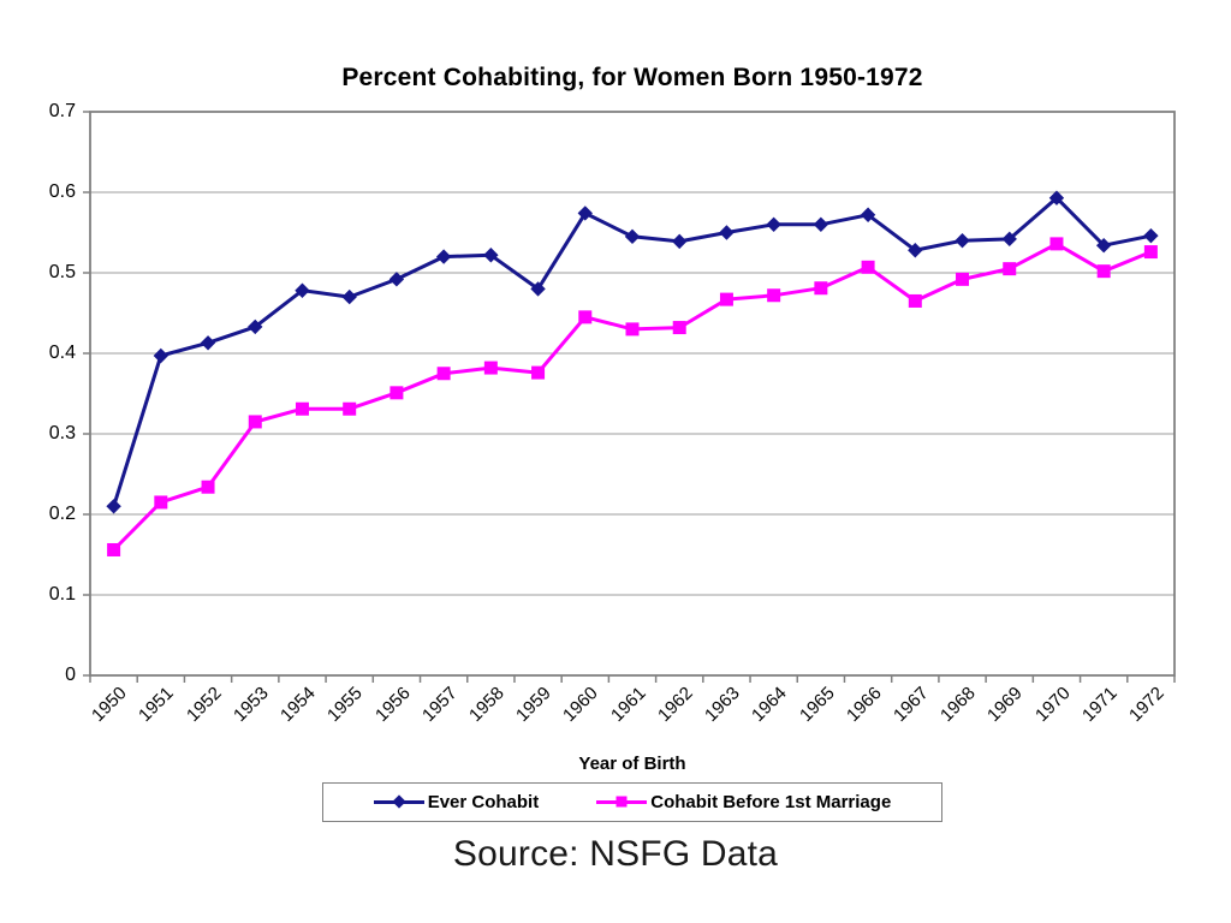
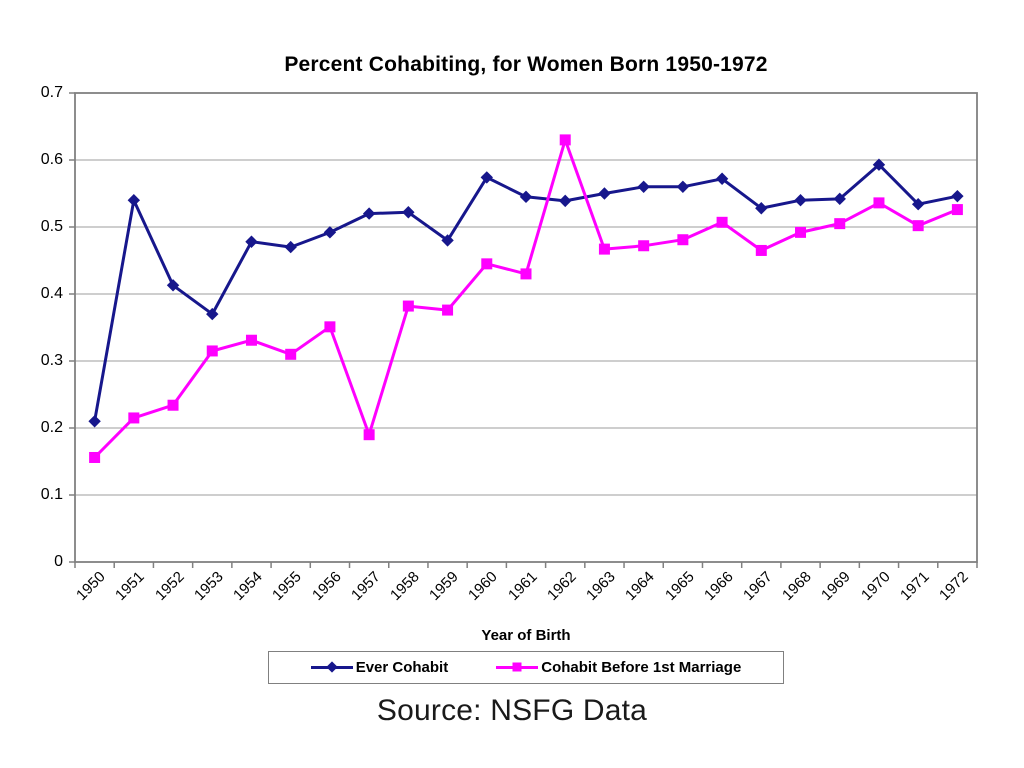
Ever Cohabit/1951: 0.40 -> 0.54
Ever Cohabit/1953: 0.43 -> 0.37
Cohabit Before 1st Marriage/1955: 0.33 -> 0.31
Cohabit Before 1st Marriage/1957: 0.38 -> 0.19
Cohabit Before 1st Marriage/1962: 0.43 -> 0.63
